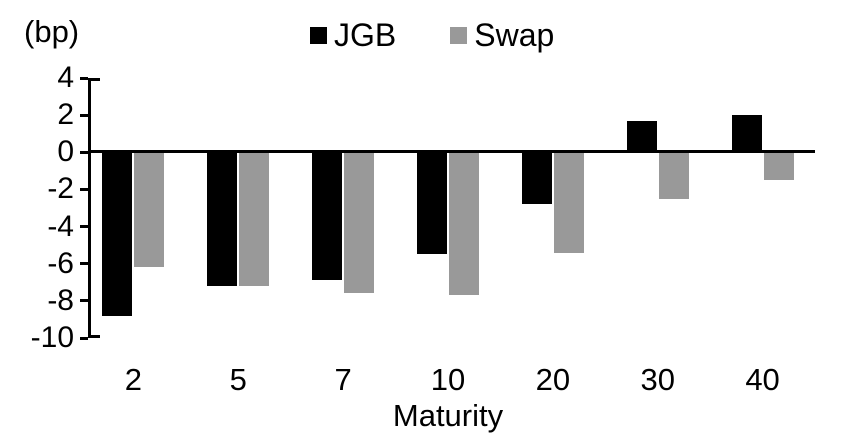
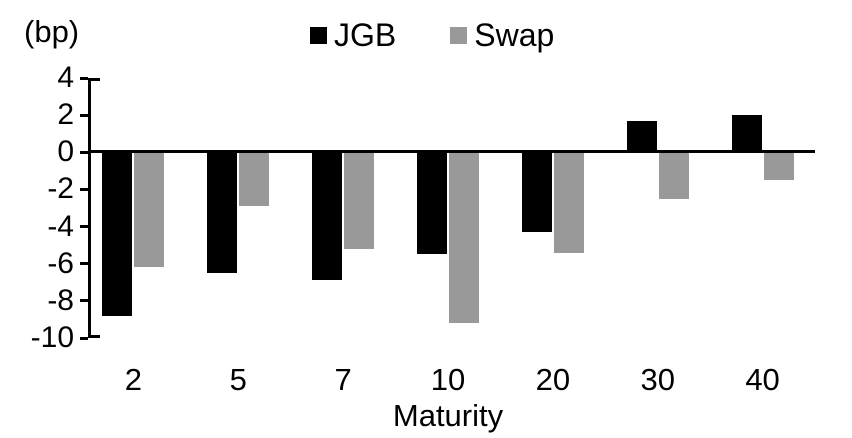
JGB/5: -7.2 -> -6.5
Swap/5: -7.2 -> -2.9
Swap/7: -7.6 -> -5.2
Swap/10: -7.7 -> -9.2
JGB/20: -2.8 -> -4.3
